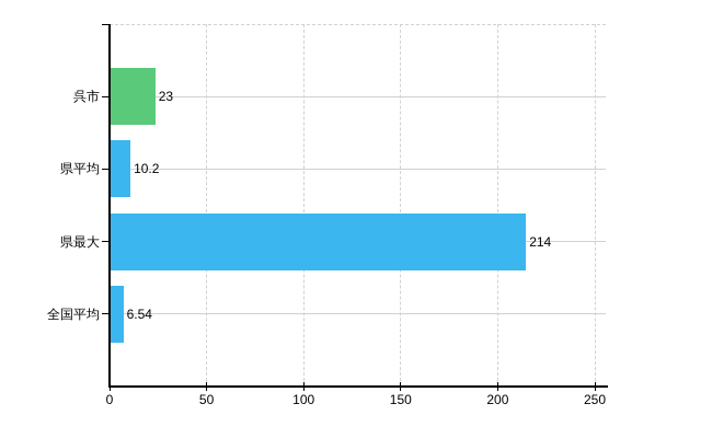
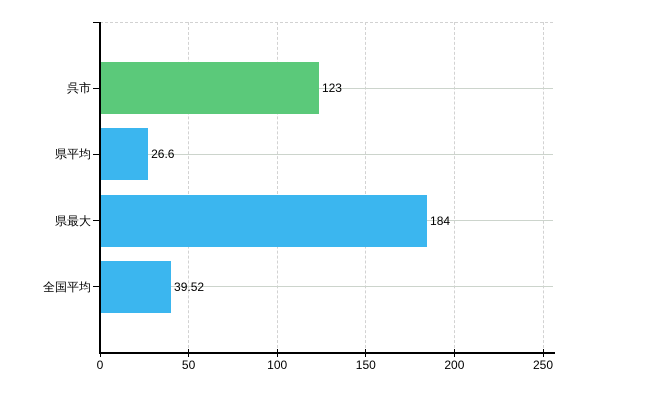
呉市: 23 -> 123
県平均: 10.2 -> 26.6
県最大: 214 -> 184
全国平均: 6.54 -> 39.52
